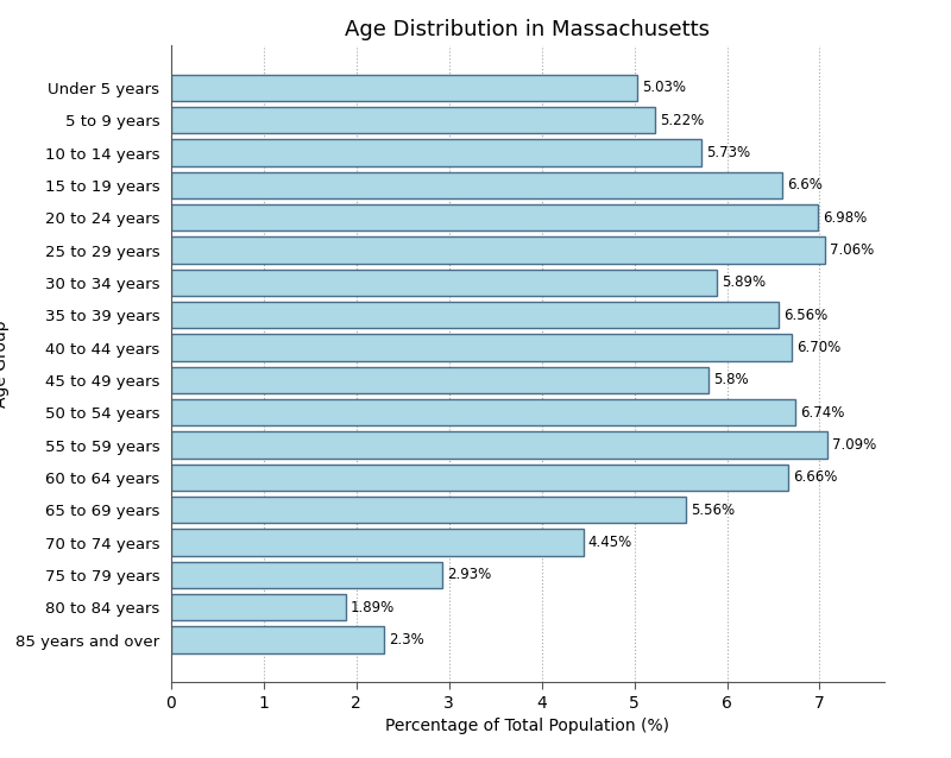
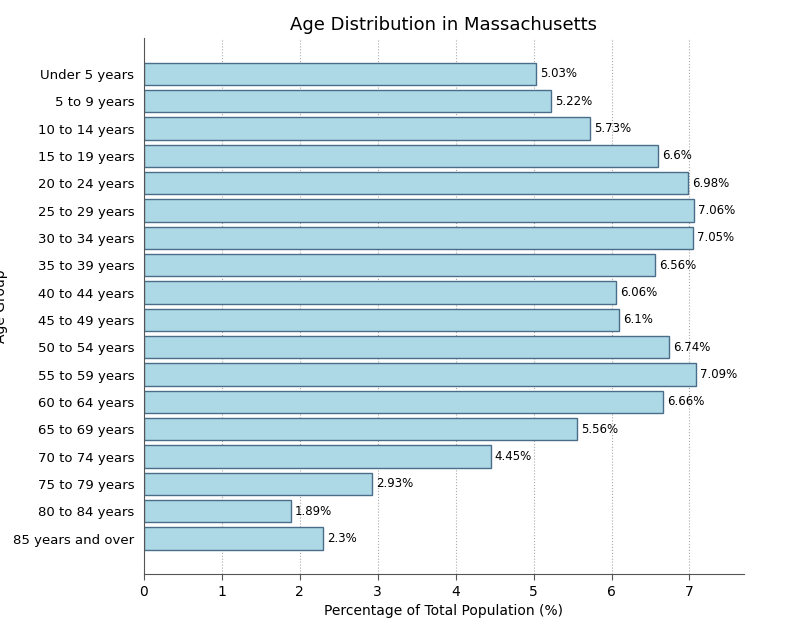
30 to 34 years: 5.89% -> 7.05%
40 to 44 years: 6.70% -> 6.06%
45 to 49 years: 5.8% -> 6.1%
